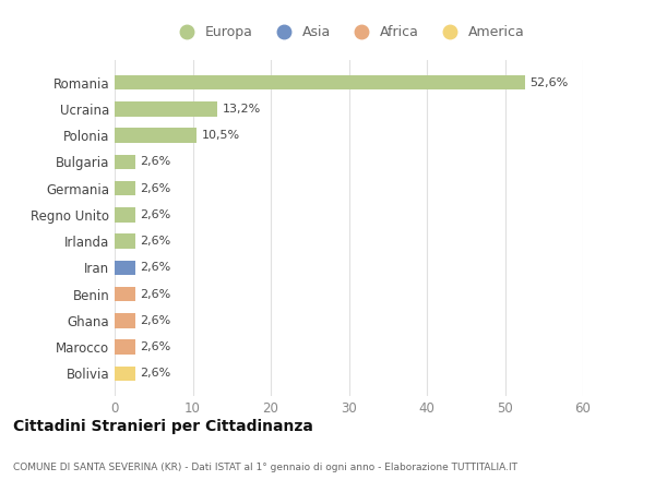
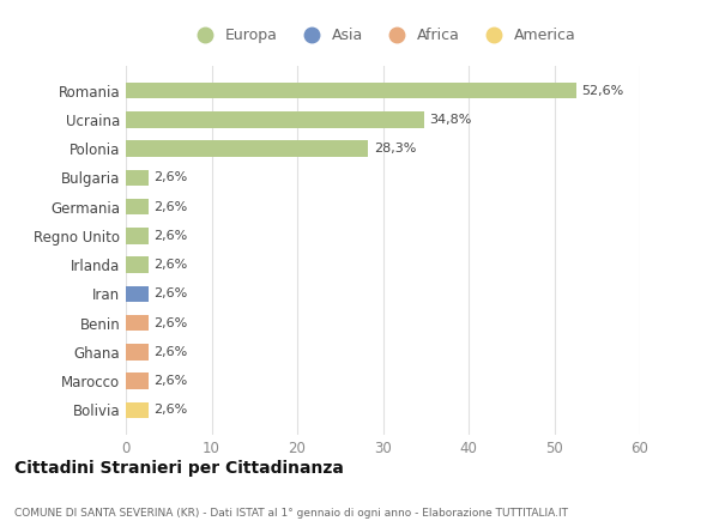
Ucraina: 13,2% -> 34,8%
Polonia: 10,5% -> 28,3%
